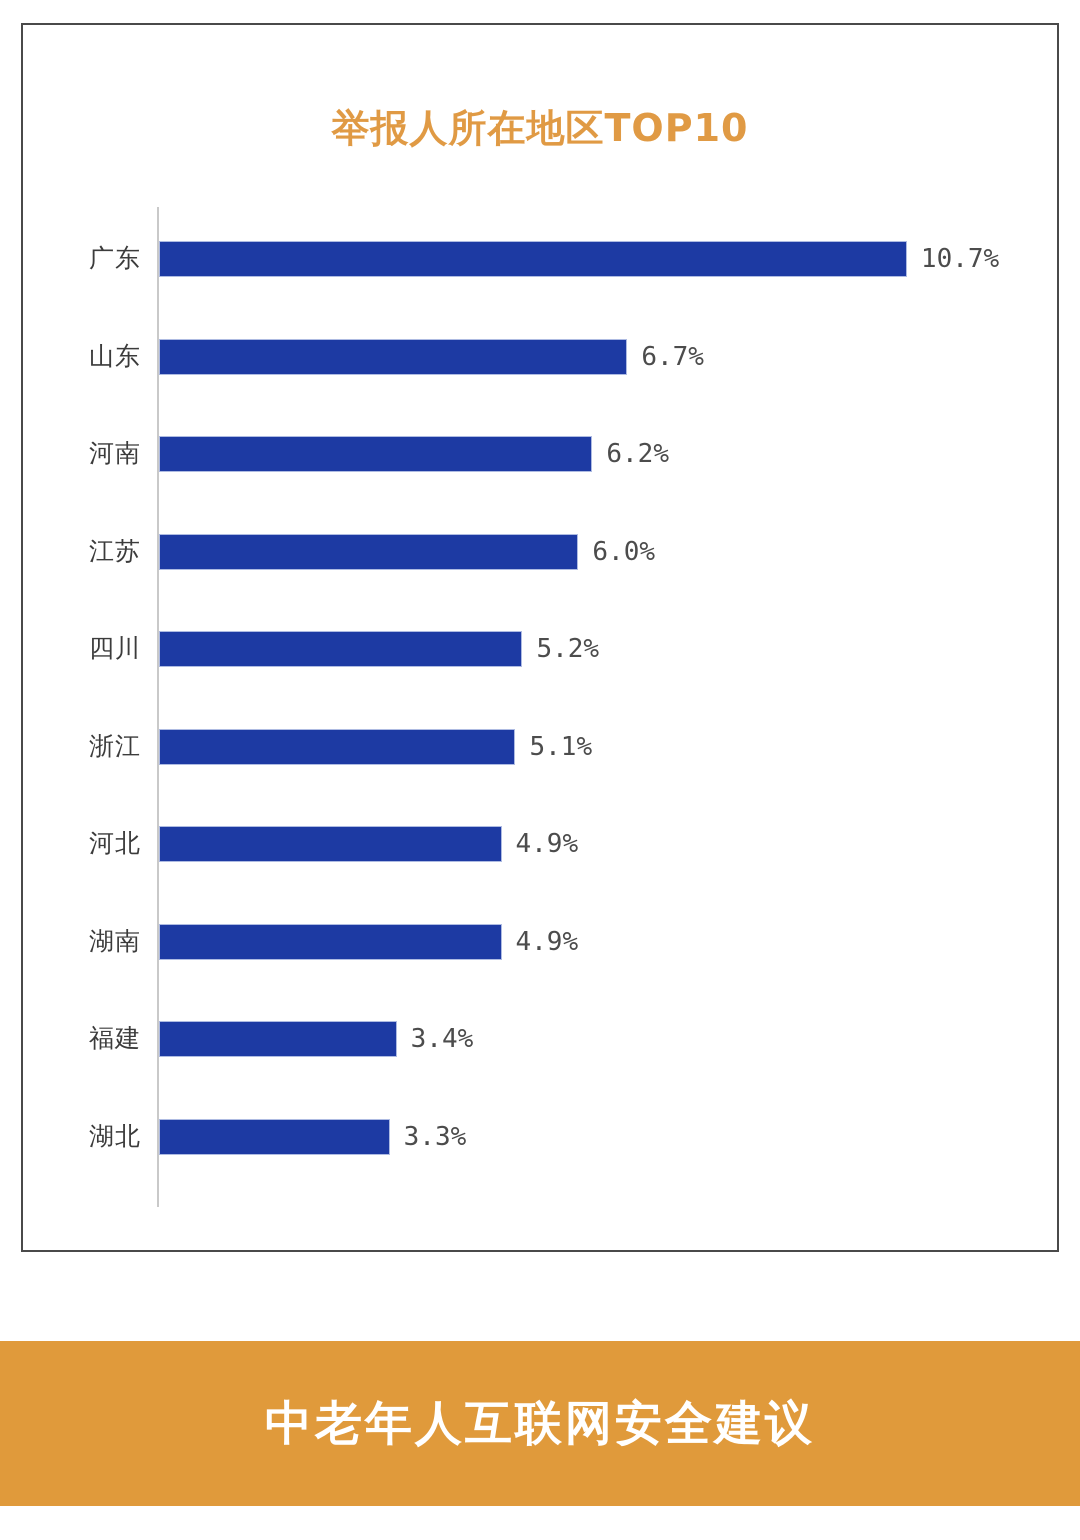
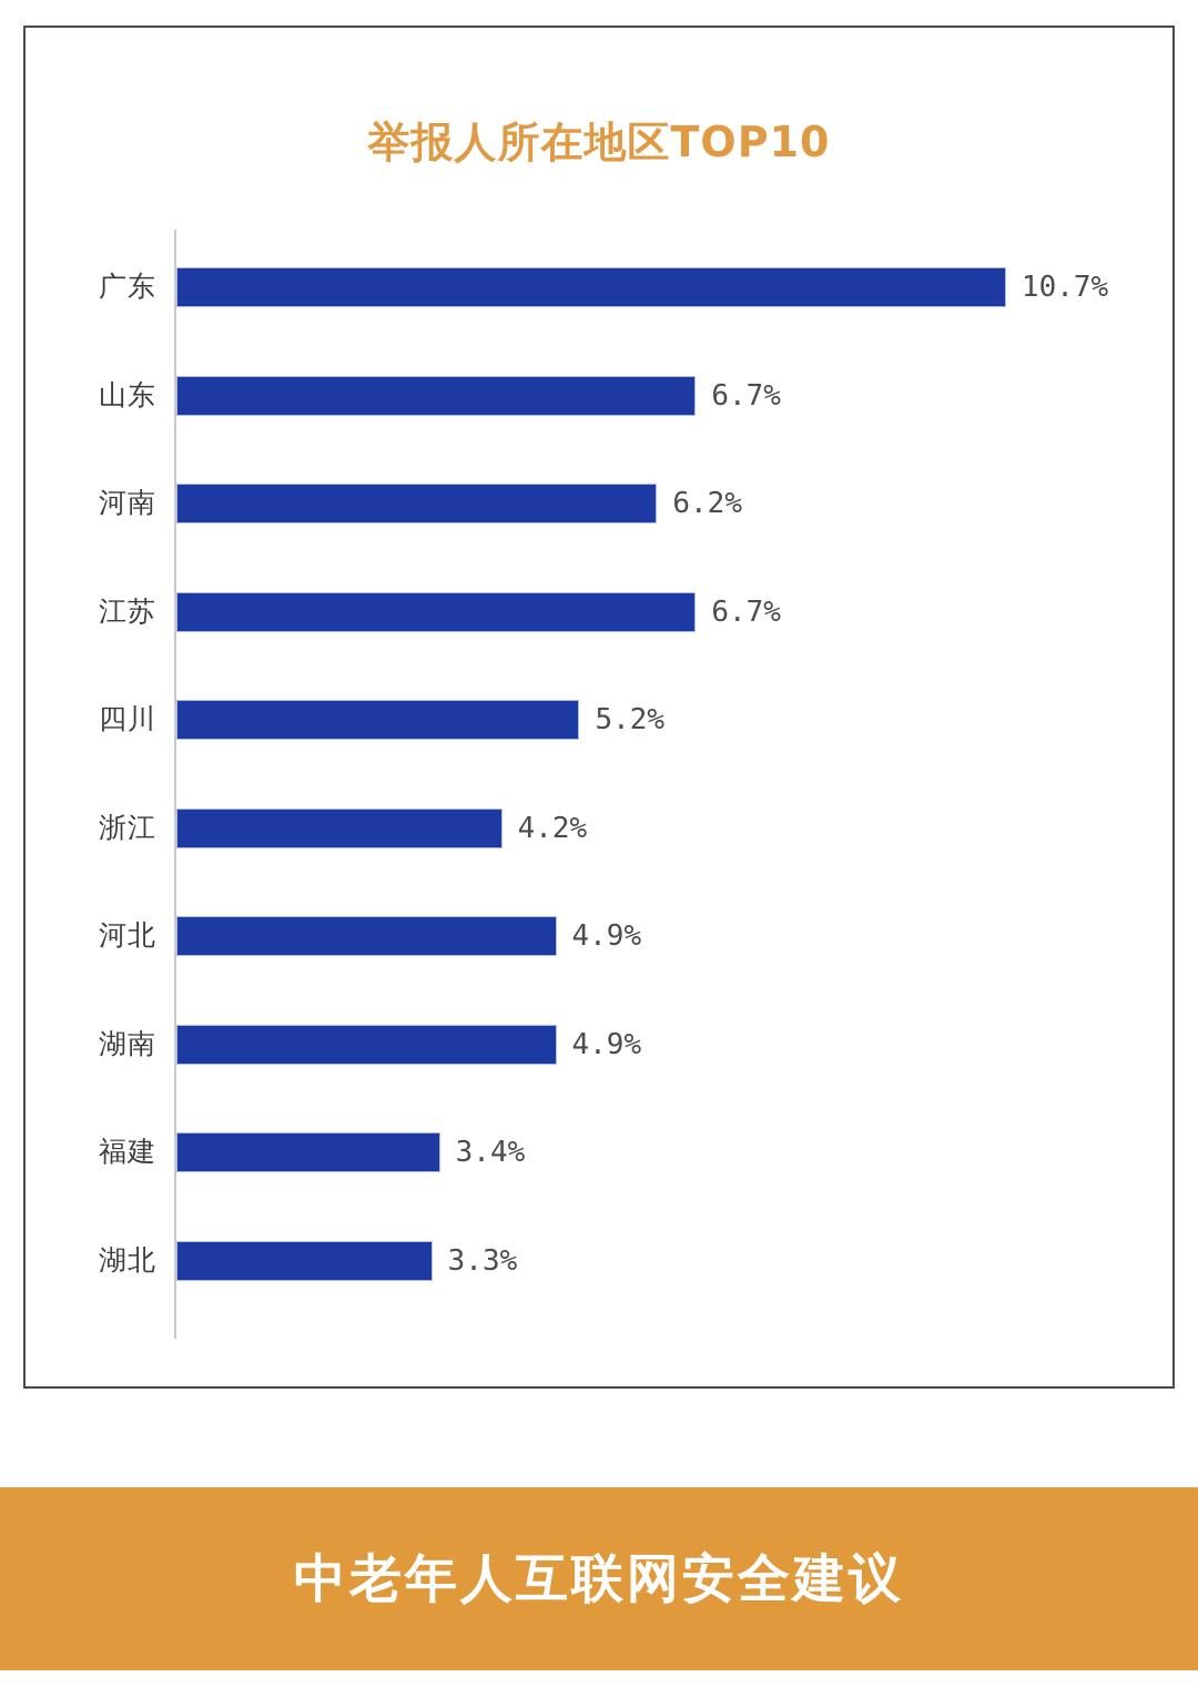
江苏: 6.0% -> 6.7%
浙江: 5.1% -> 4.2%
